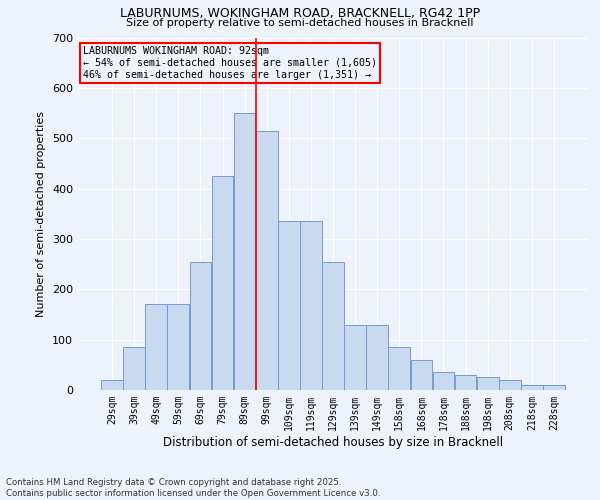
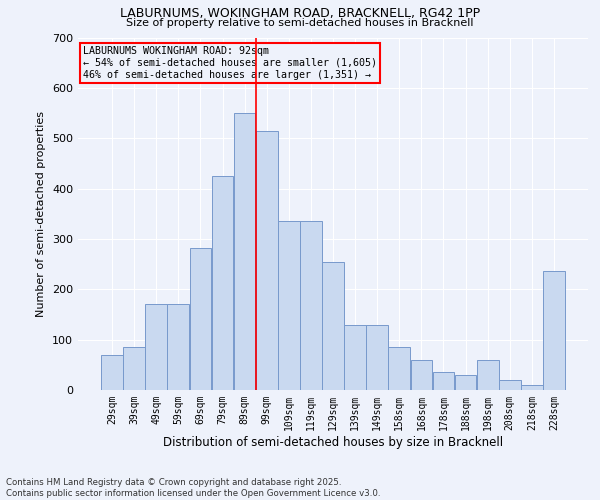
29sqm: 20 -> 70
69sqm: 255 -> 282
198sqm: 25 -> 60
228sqm: 10 -> 236
